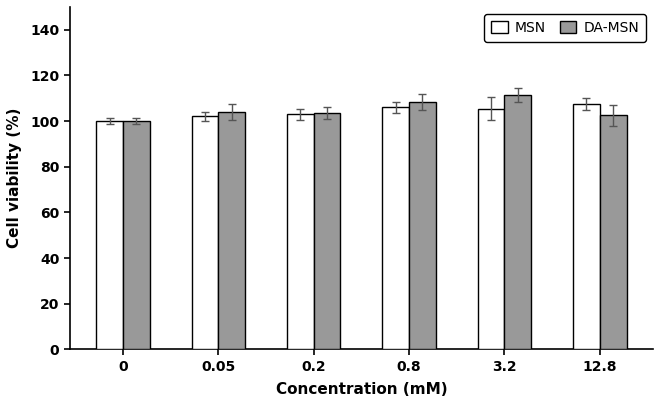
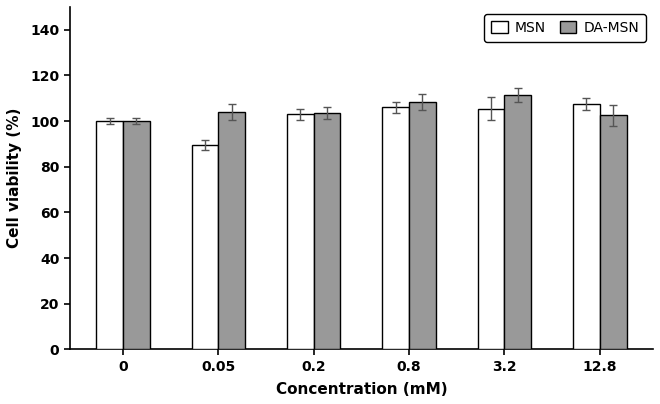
MSN/0.05: 102.0 -> 89.5
